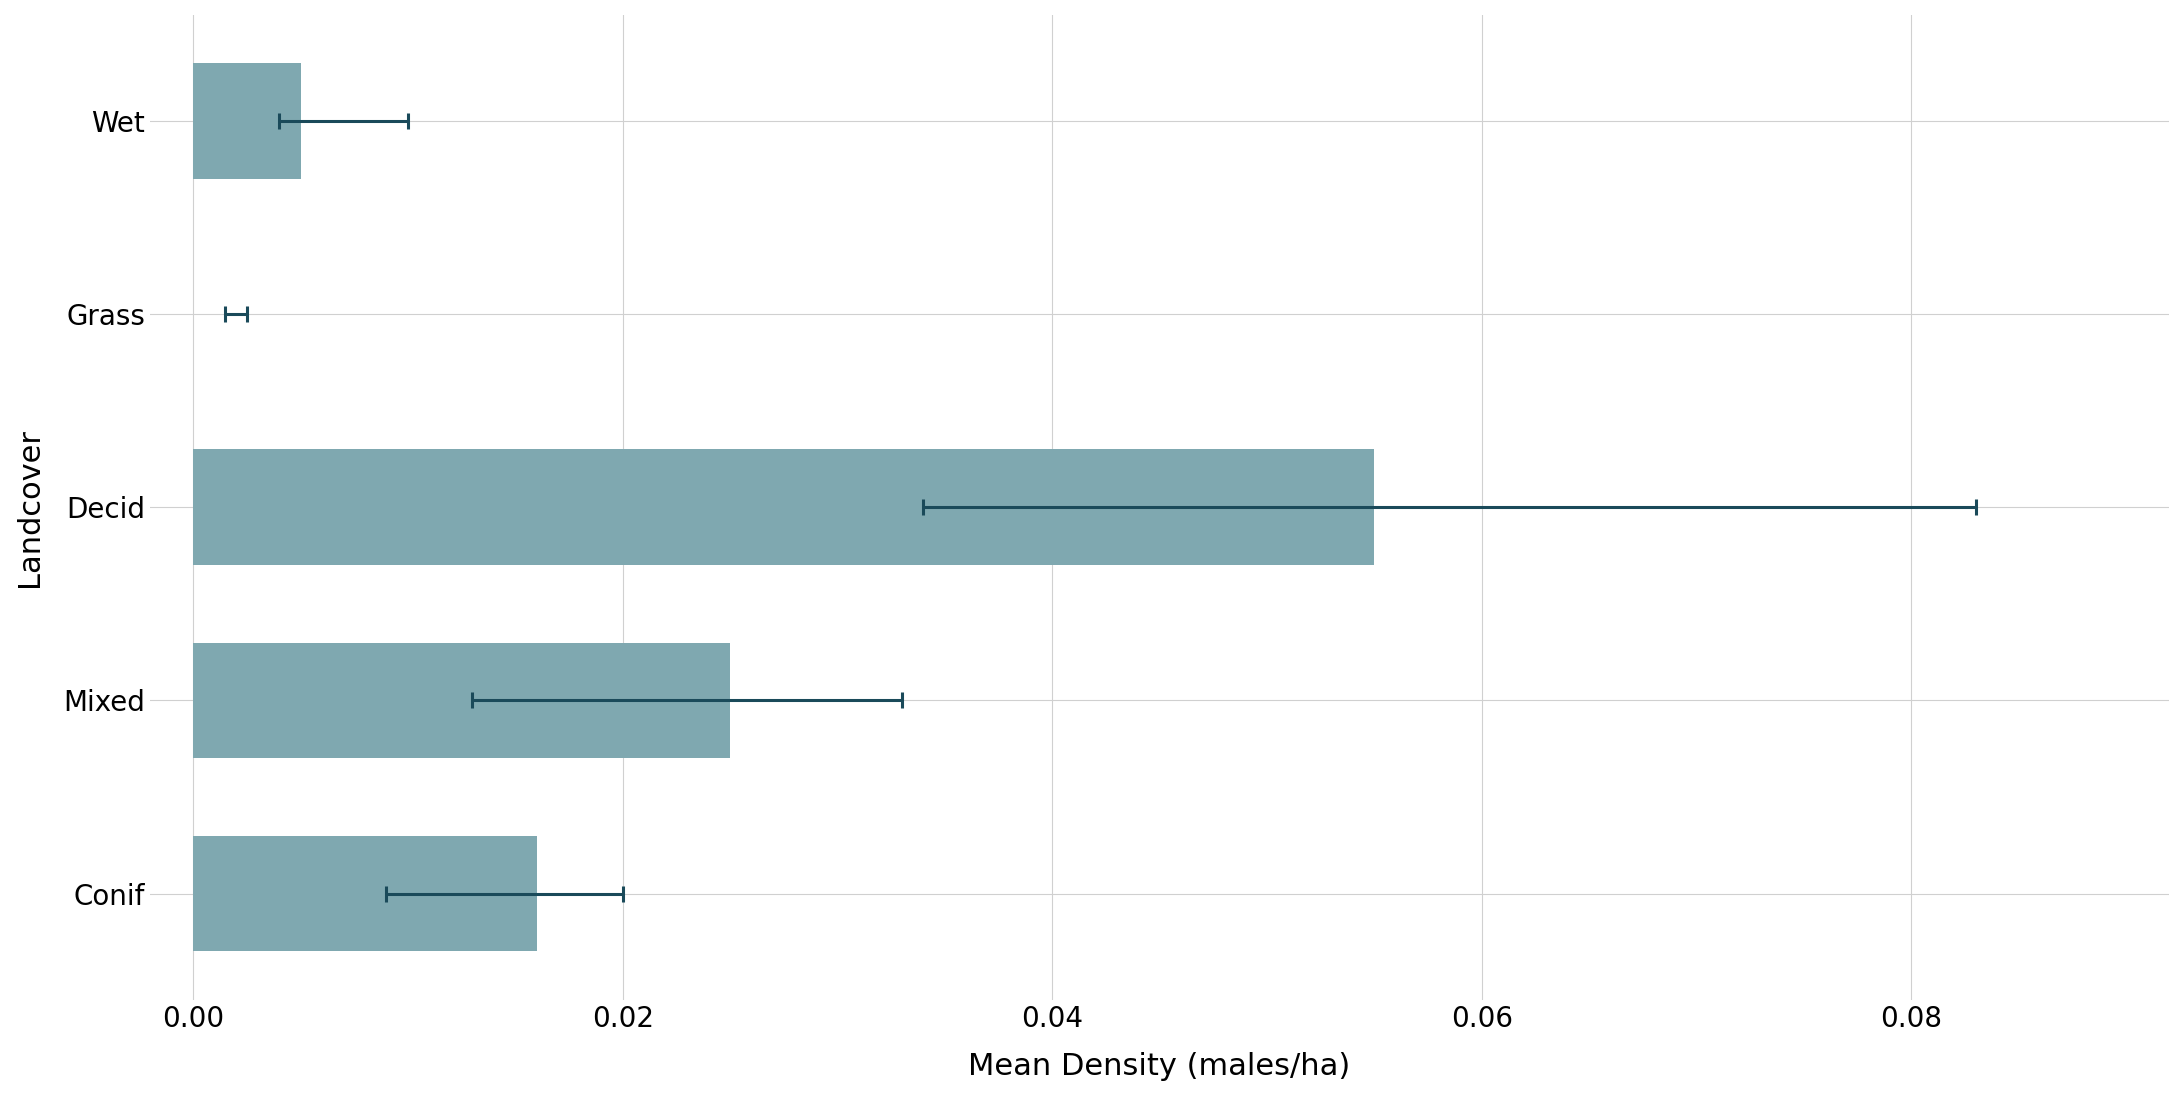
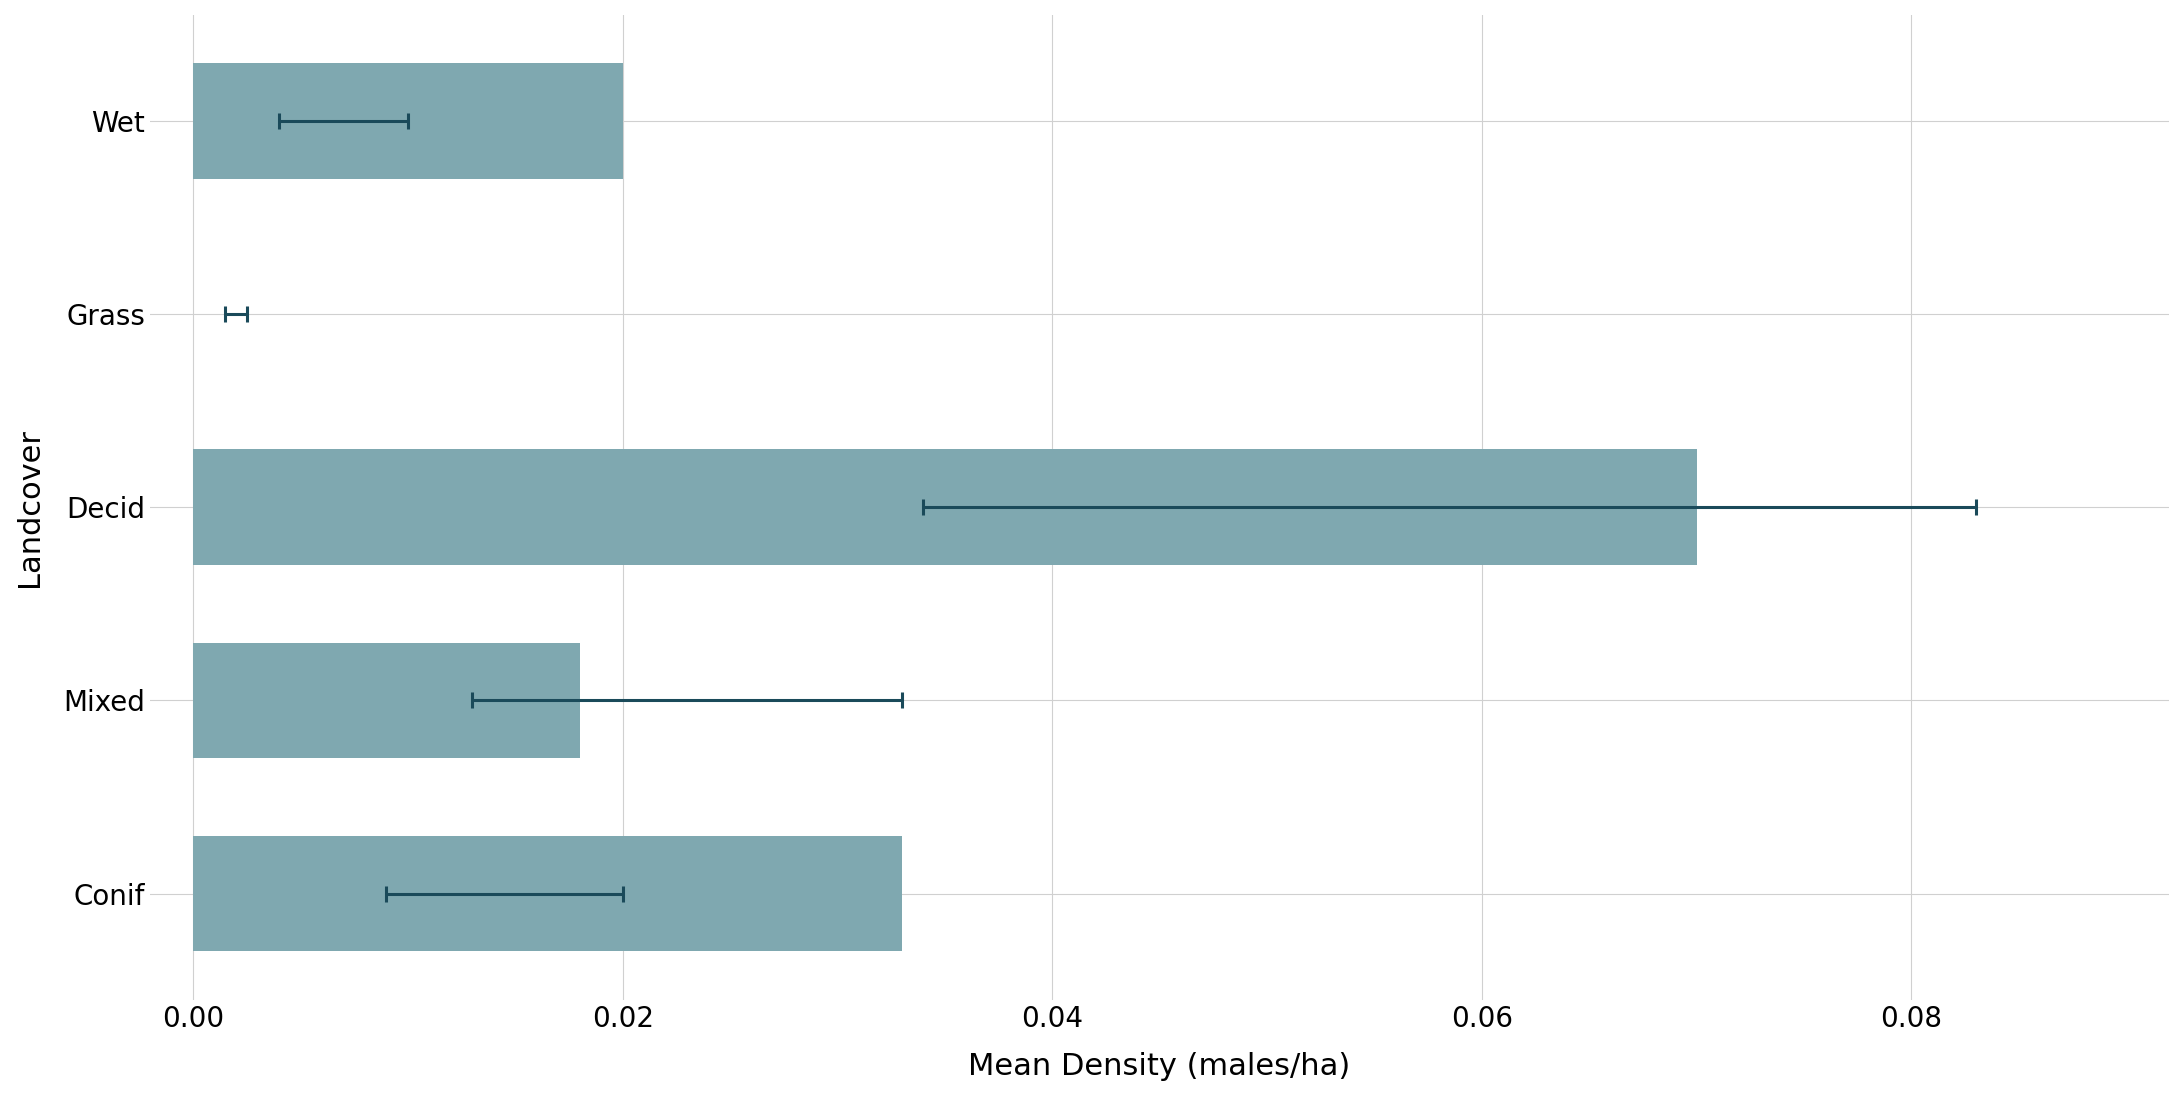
Wet: 0.005 -> 0.020
Decid: 0.055 -> 0.070
Mixed: 0.025 -> 0.018
Conif: 0.016 -> 0.033
